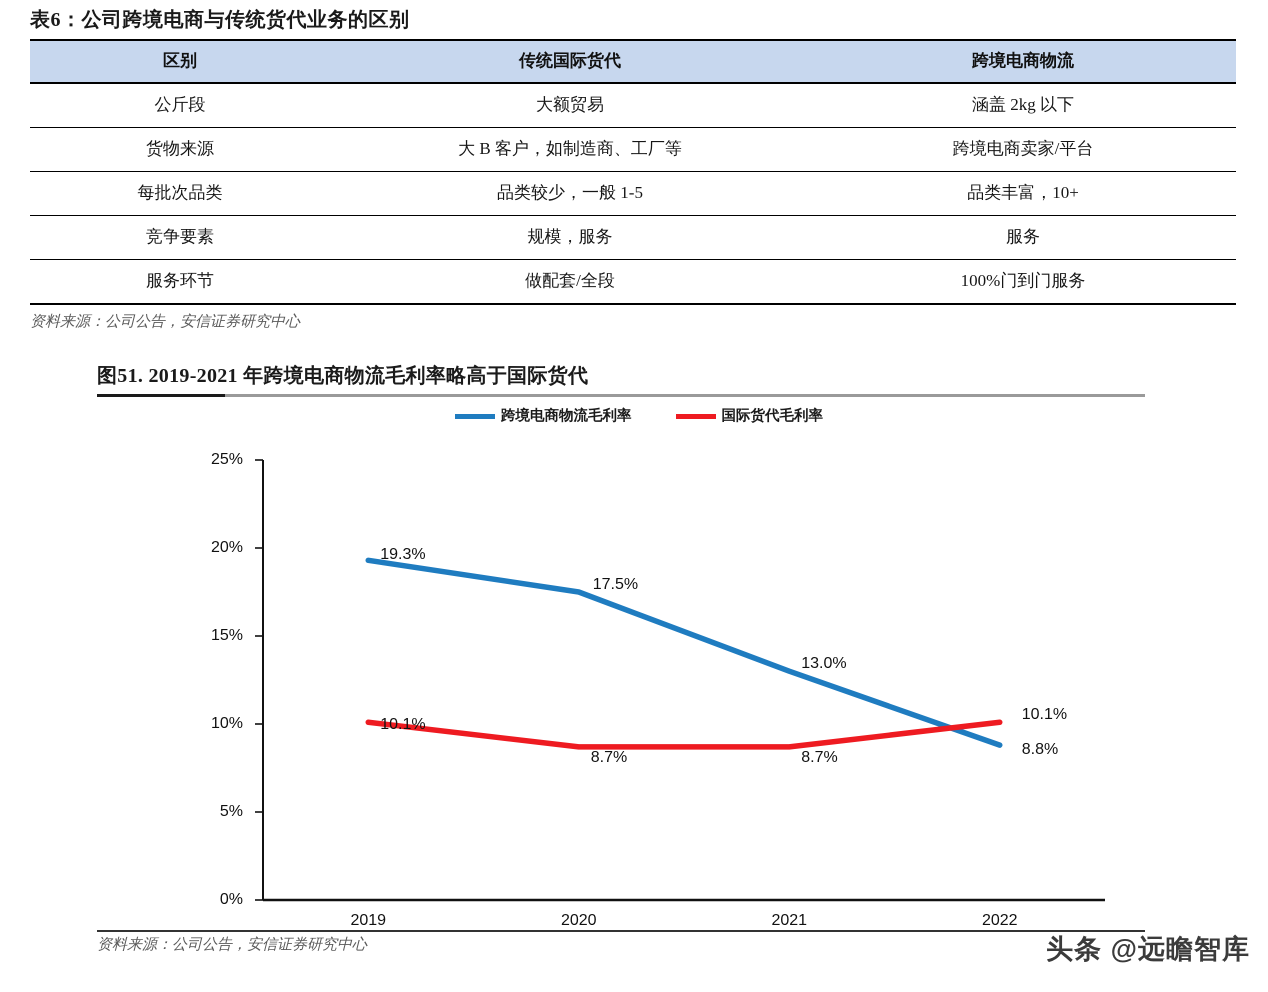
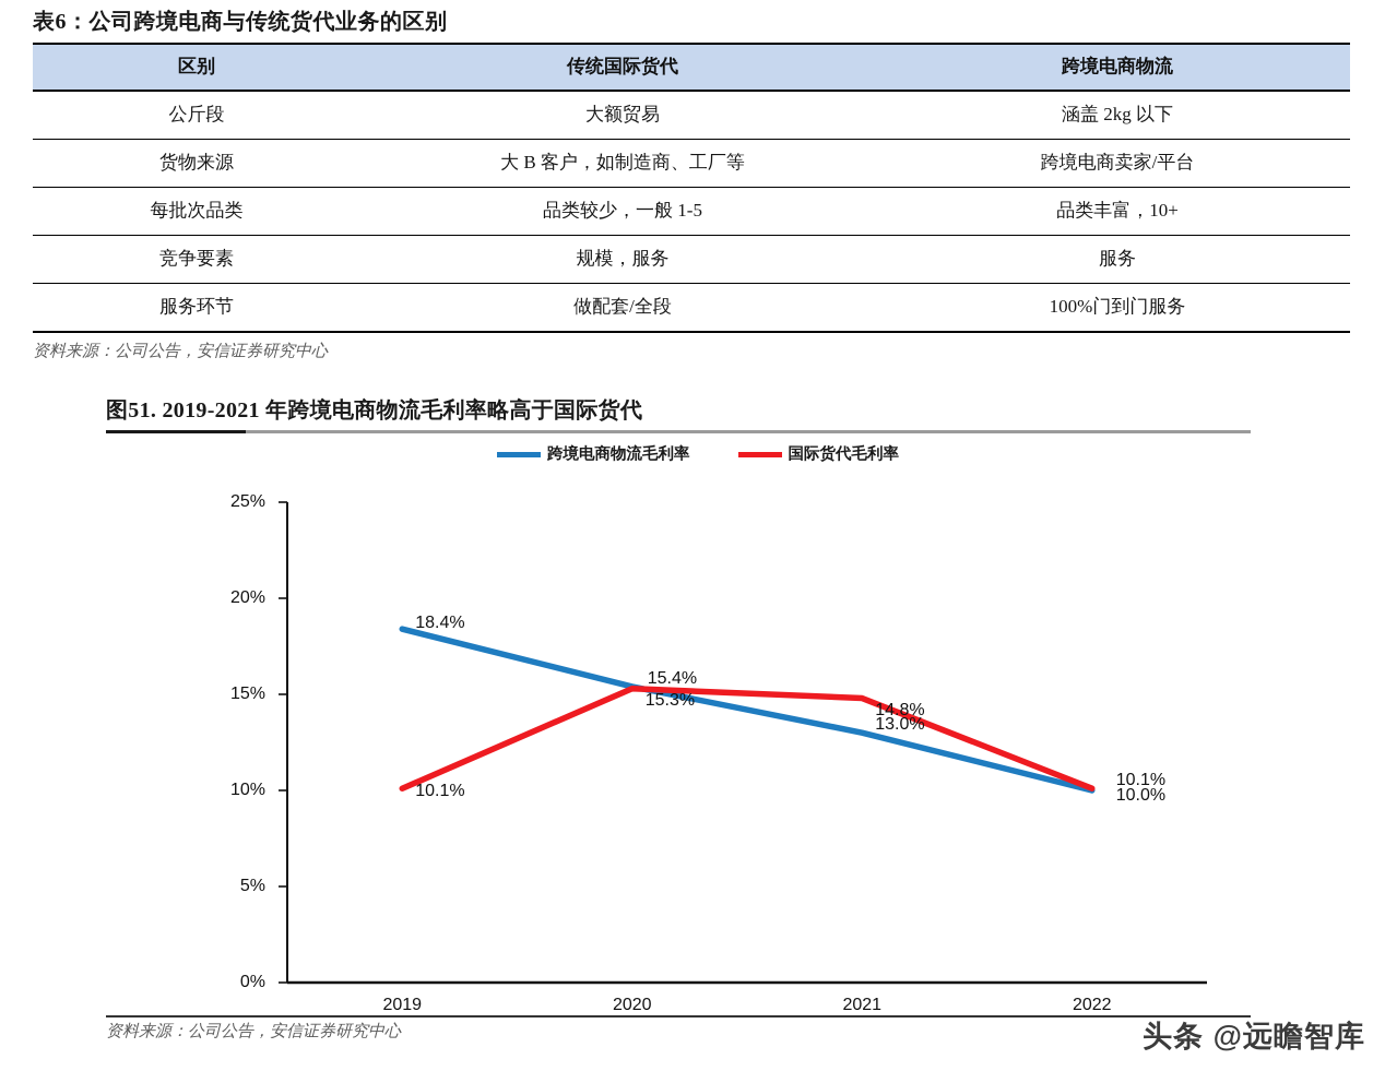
跨境电商物流毛利率/2019: 19.3% -> 18.4%
跨境电商物流毛利率/2020: 17.5% -> 15.4%
国际货代毛利率/2020: 8.7% -> 15.3%
国际货代毛利率/2021: 8.7% -> 14.8%
跨境电商物流毛利率/2022: 8.8% -> 10.0%
